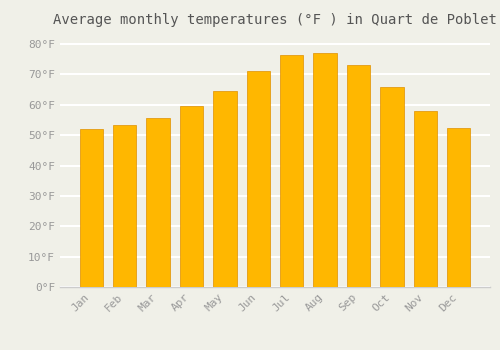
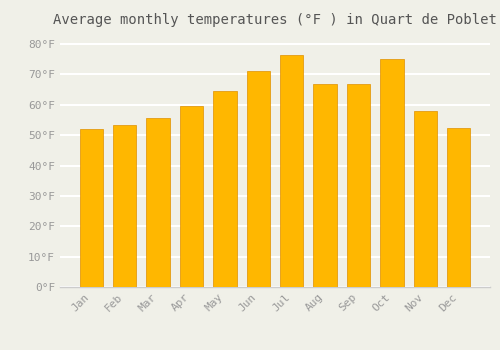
Aug: 77.0°F -> 67.0°F
Sep: 73.0°F -> 67.0°F
Oct: 66.0°F -> 75.0°F
